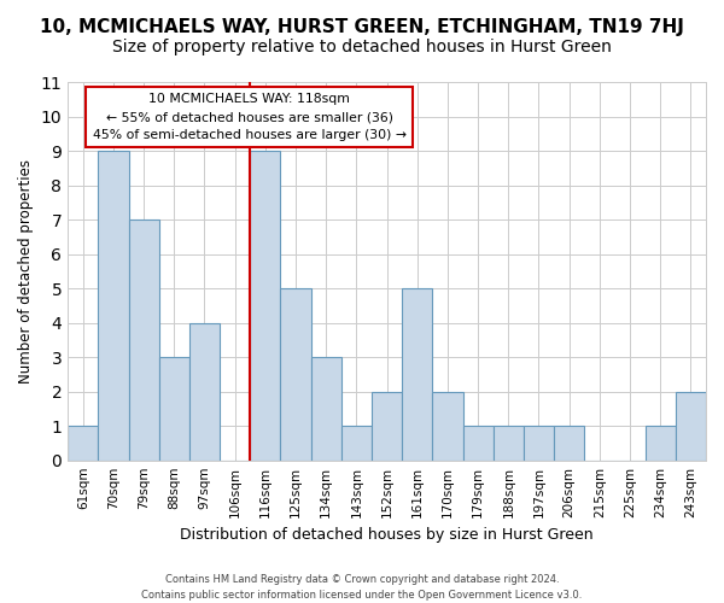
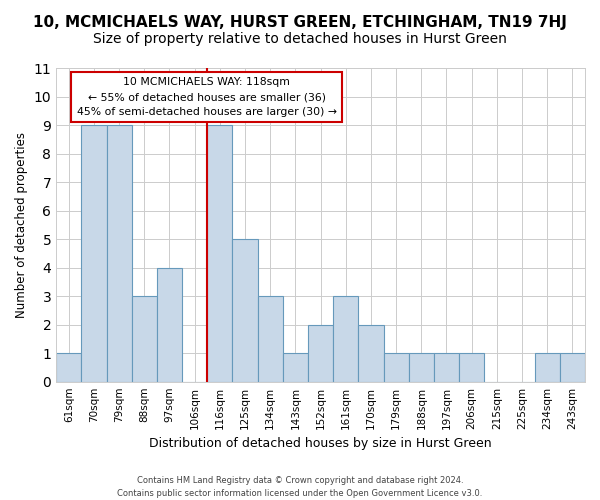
79sqm: 7 -> 9
161sqm: 5 -> 3
243sqm: 2 -> 1
